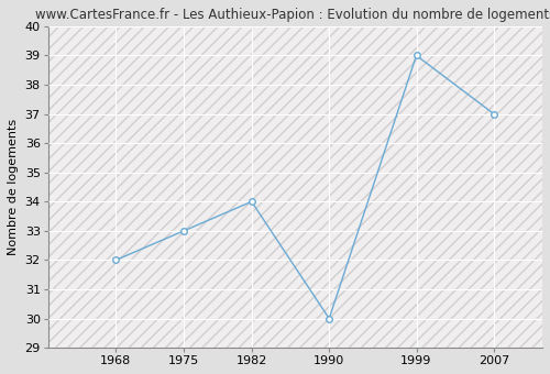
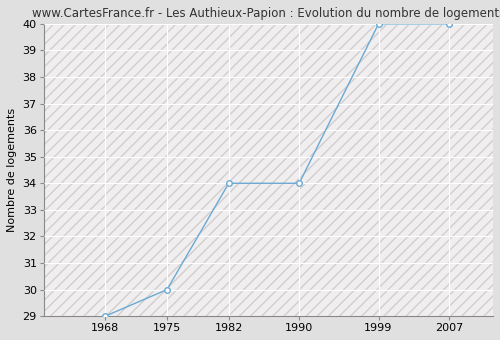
1968: 32 -> 29
1975: 33 -> 30
1990: 30 -> 34
1999: 39 -> 40
2007: 37 -> 40
